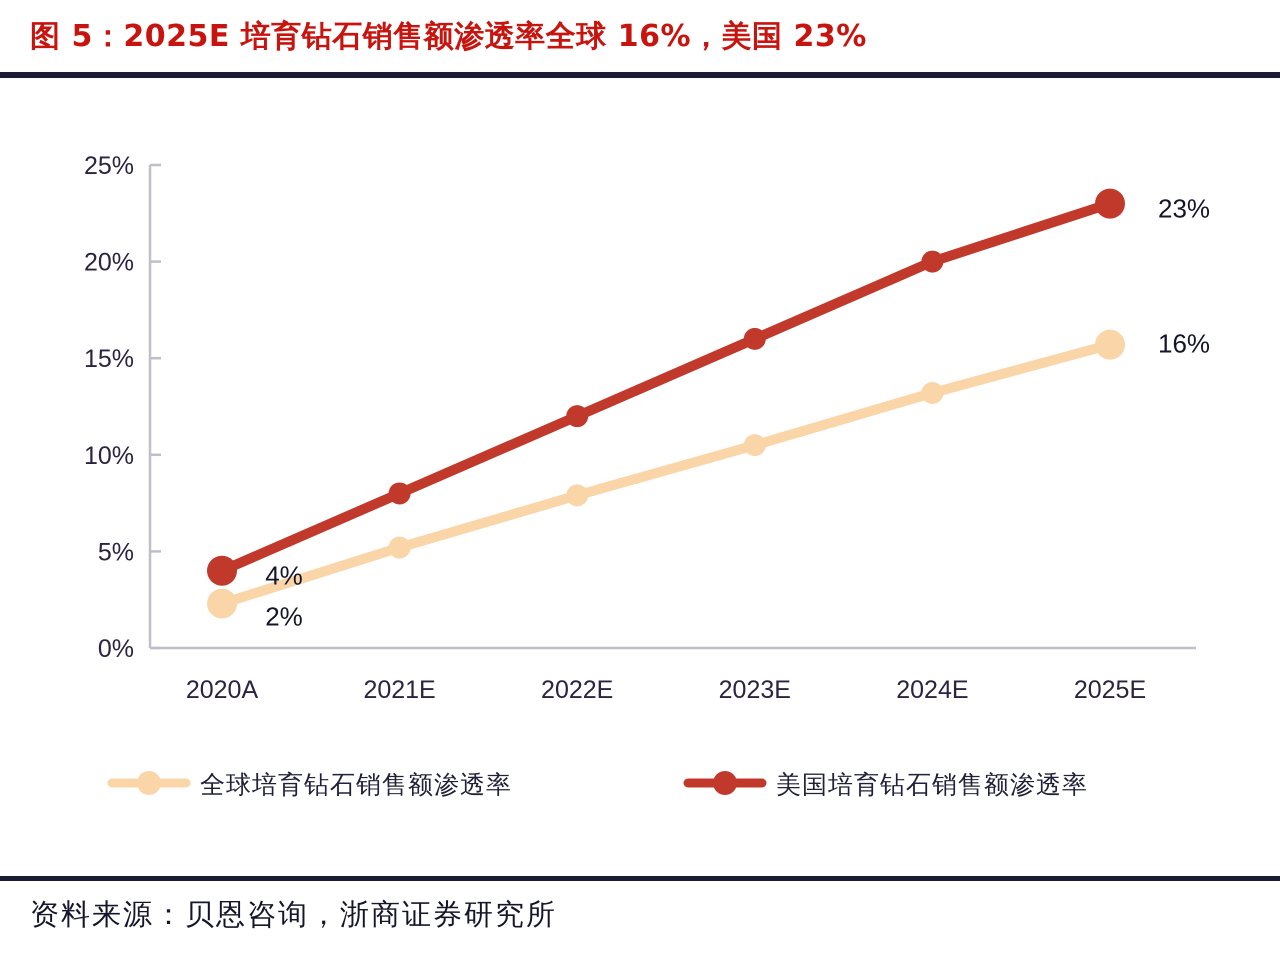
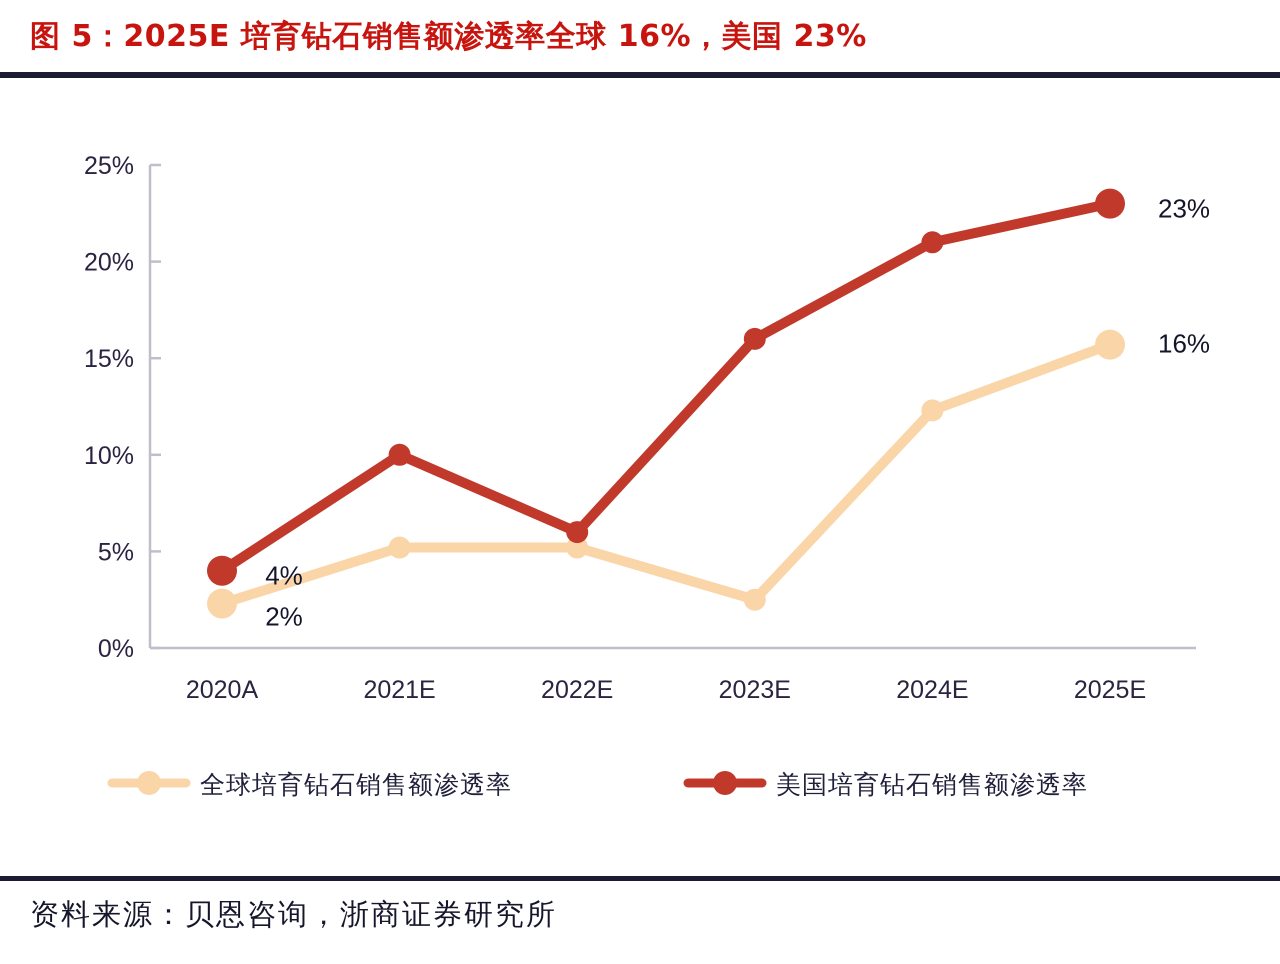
美国培育钻石销售额渗透率/2021E: 8% -> 10%
全球培育钻石销售额渗透率/2022E: 7.9% -> 5.2%
美国培育钻石销售额渗透率/2022E: 12% -> 6%
全球培育钻石销售额渗透率/2023E: 10.5% -> 2.5%
全球培育钻石销售额渗透率/2024E: 13.2% -> 12.3%
美国培育钻石销售额渗透率/2024E: 20% -> 21%
